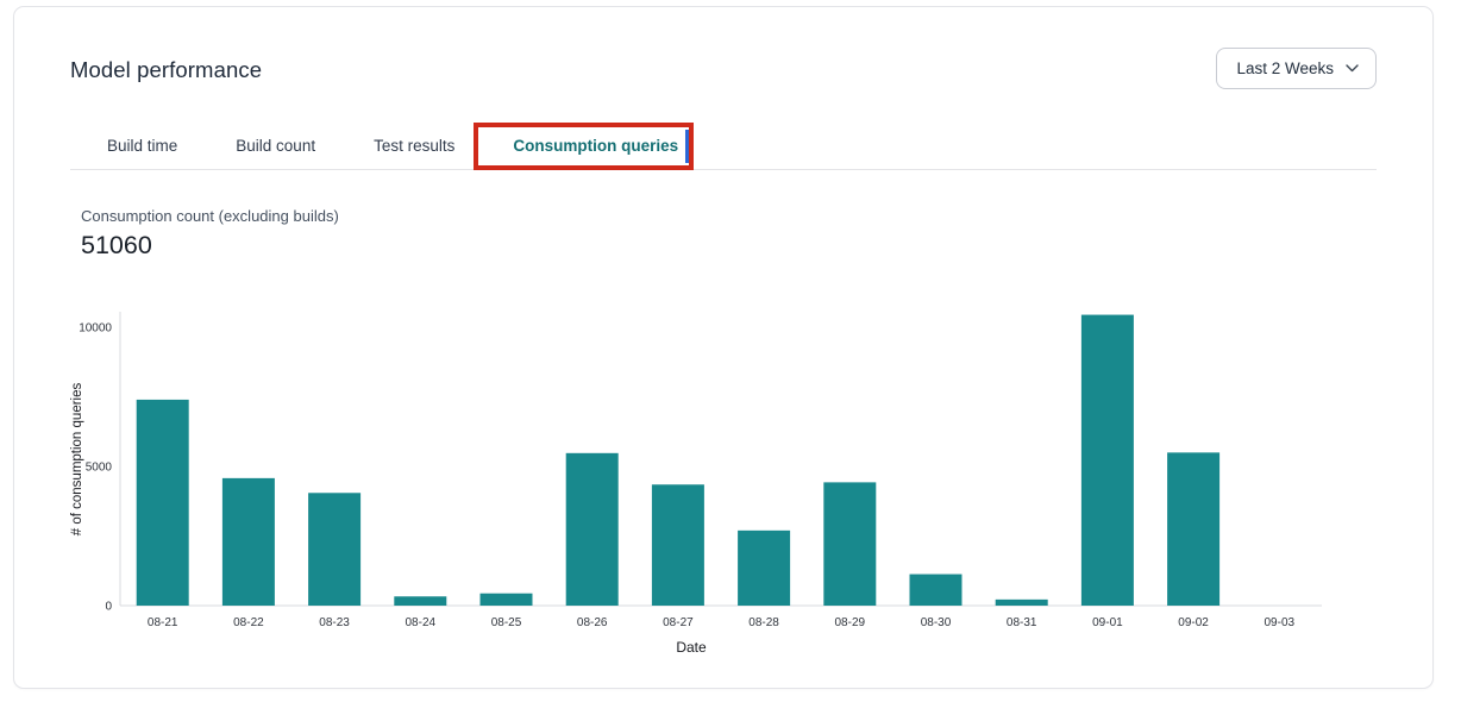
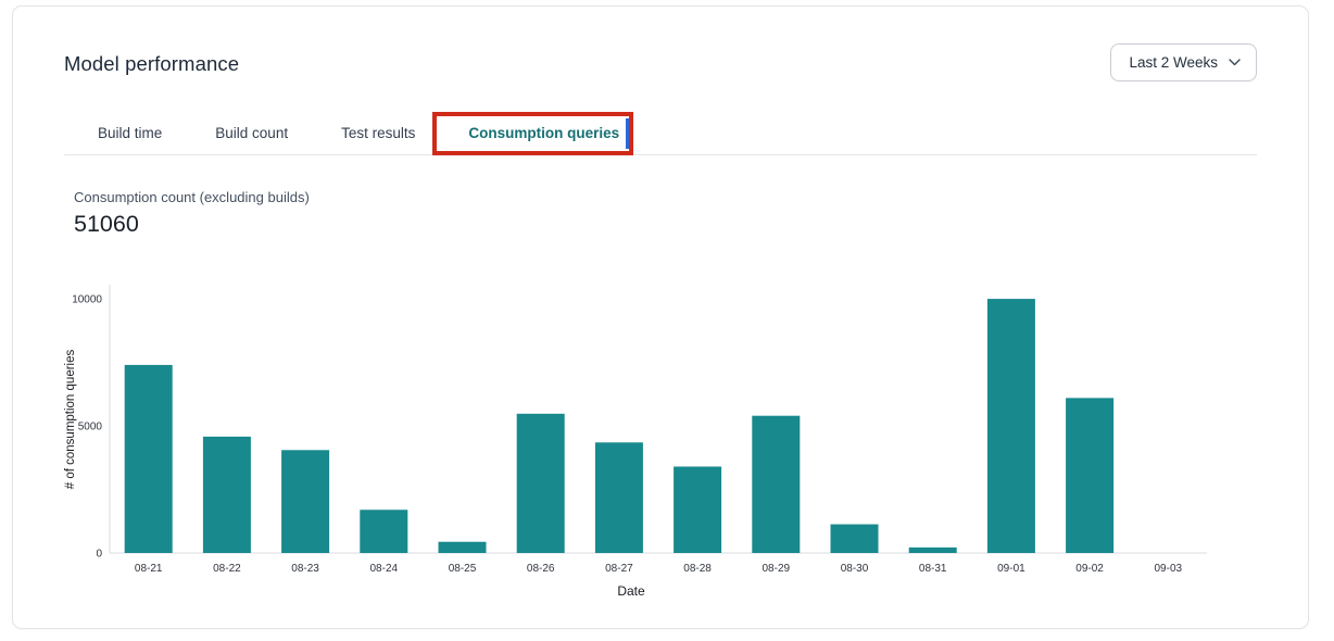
08-24: 300 -> 1700
08-28: 2700 -> 3400
08-29: 4400 -> 5400
09-01: 10400 -> 10000
09-02: 5500 -> 6100
